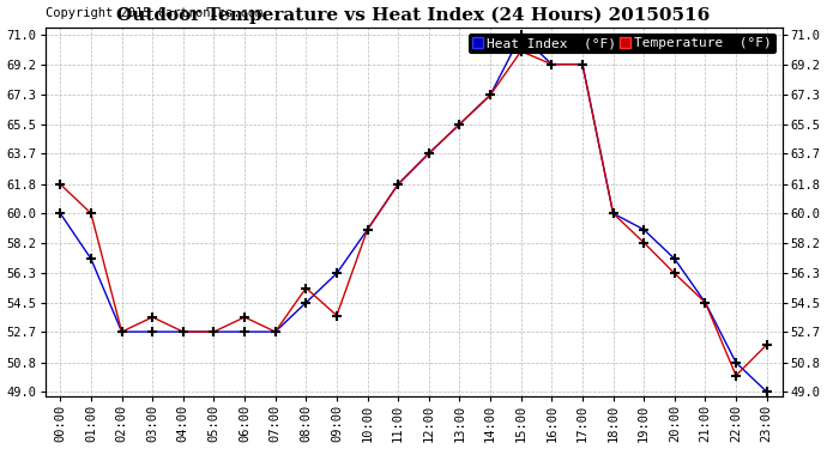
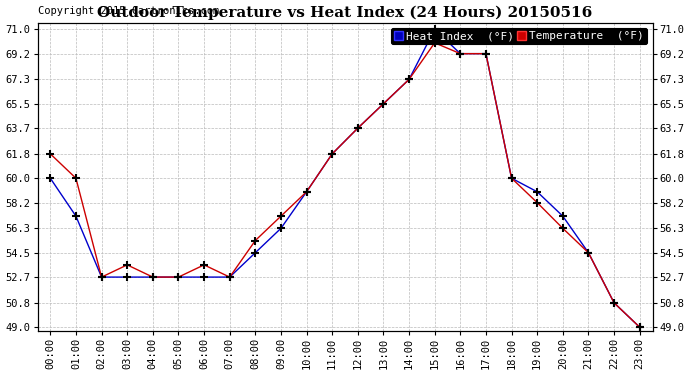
Temperature (°F)/09:00: 53.7 -> 57.2
Temperature (°F)/22:00: 50.0 -> 50.8
Temperature (°F)/23:00: 51.9 -> 49.0
